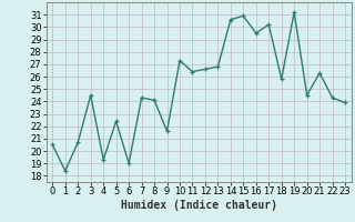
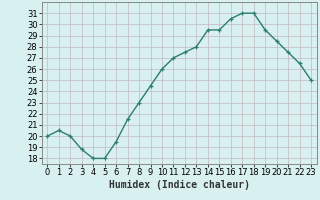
0: 20.5 -> 20.0
1: 18.4 -> 20.5
2: 20.7 -> 20.0
3: 24.5 -> 18.8
4: 19.3 -> 18.0
5: 22.4 -> 18.0
6: 19.0 -> 19.5
7: 24.3 -> 21.5
8: 24.1 -> 23.0
9: 21.6 -> 24.5
10: 27.3 -> 26.0
11: 26.4 -> 27.0
12: 26.6 -> 27.5
13: 26.8 -> 28.0
14: 30.6 -> 29.5
15: 30.9 -> 29.5
16: 29.5 -> 30.5
17: 30.2 -> 31.0
18: 25.8 -> 31.0
19: 31.2 -> 29.5
20: 24.5 -> 28.5
21: 26.3 -> 27.5
22: 24.3 -> 26.5
23: 23.9 -> 25.0
